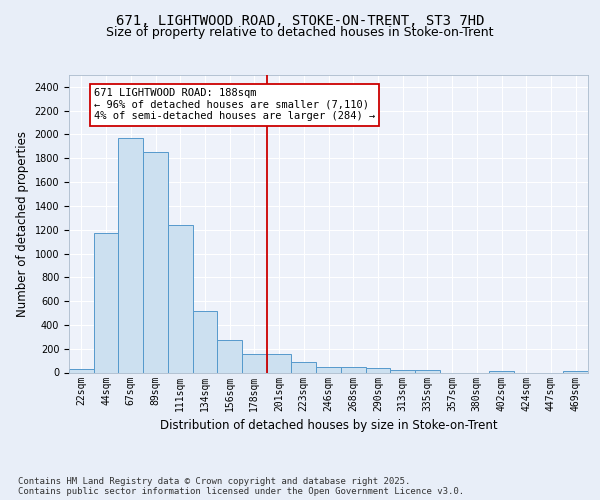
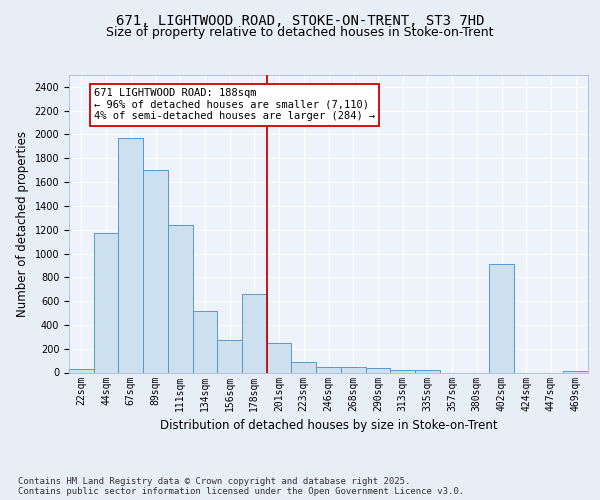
89sqm: 1850 -> 1700
178sqm: 160 -> 660
201sqm: 160 -> 250
402sqm: 20 -> 910
